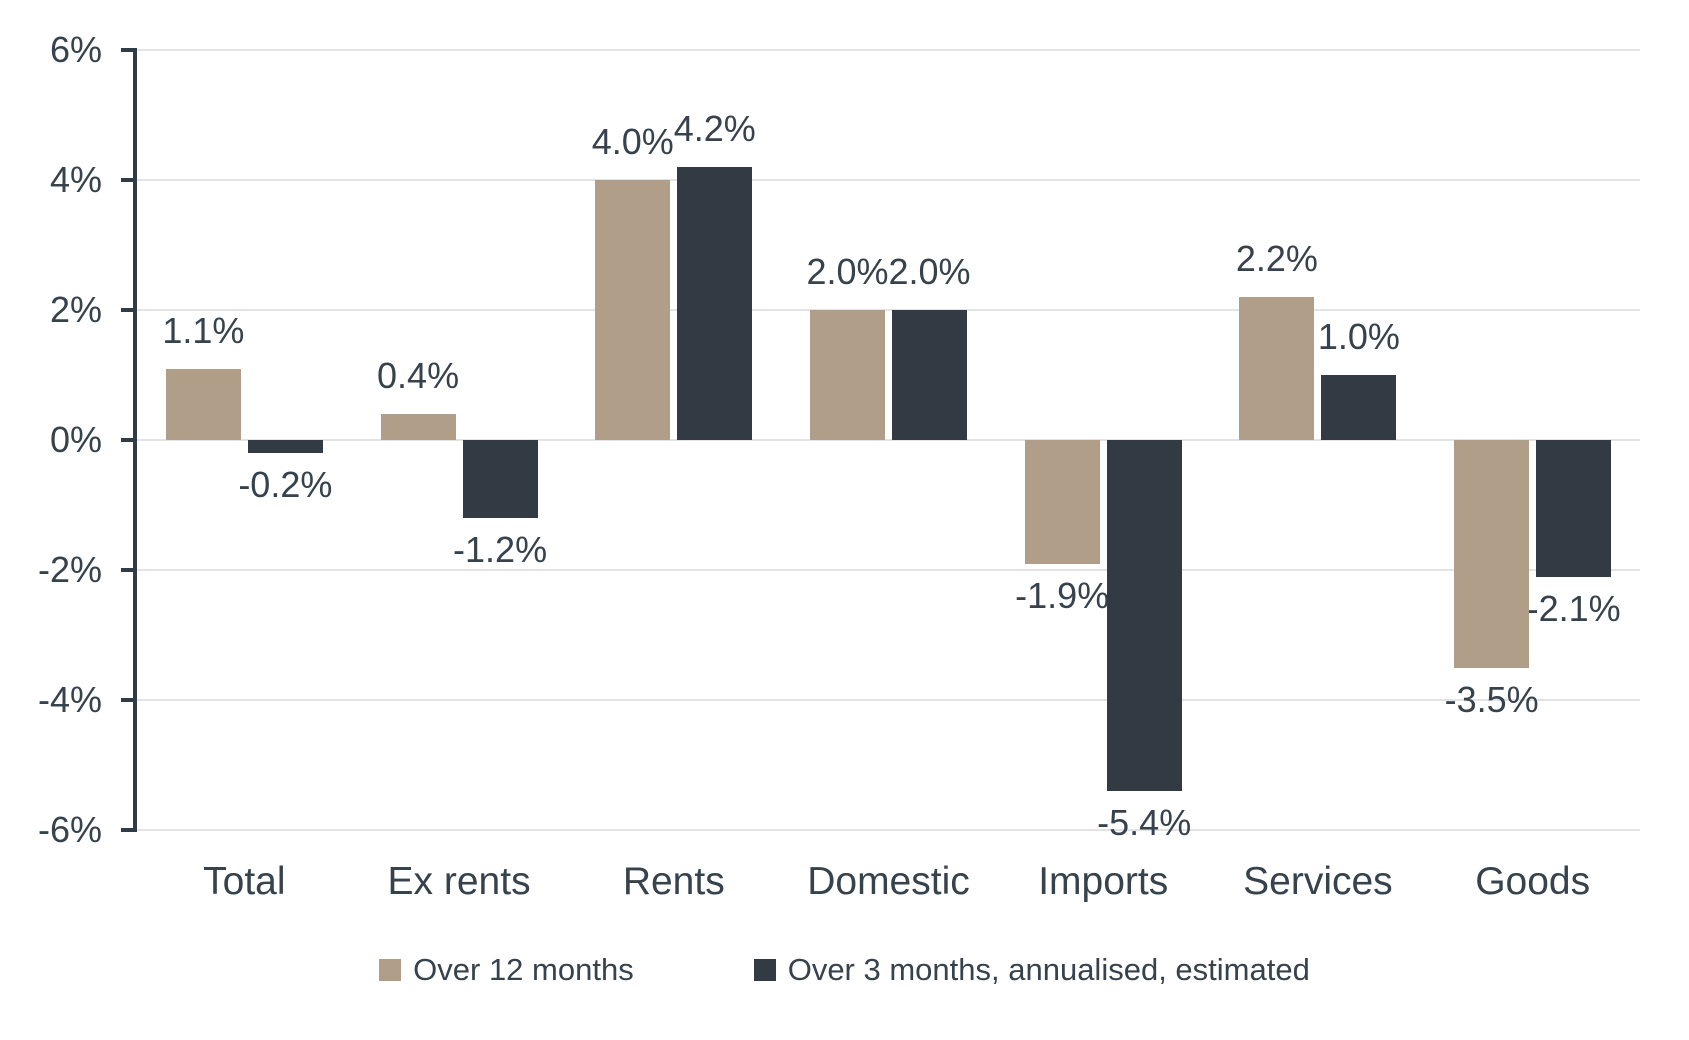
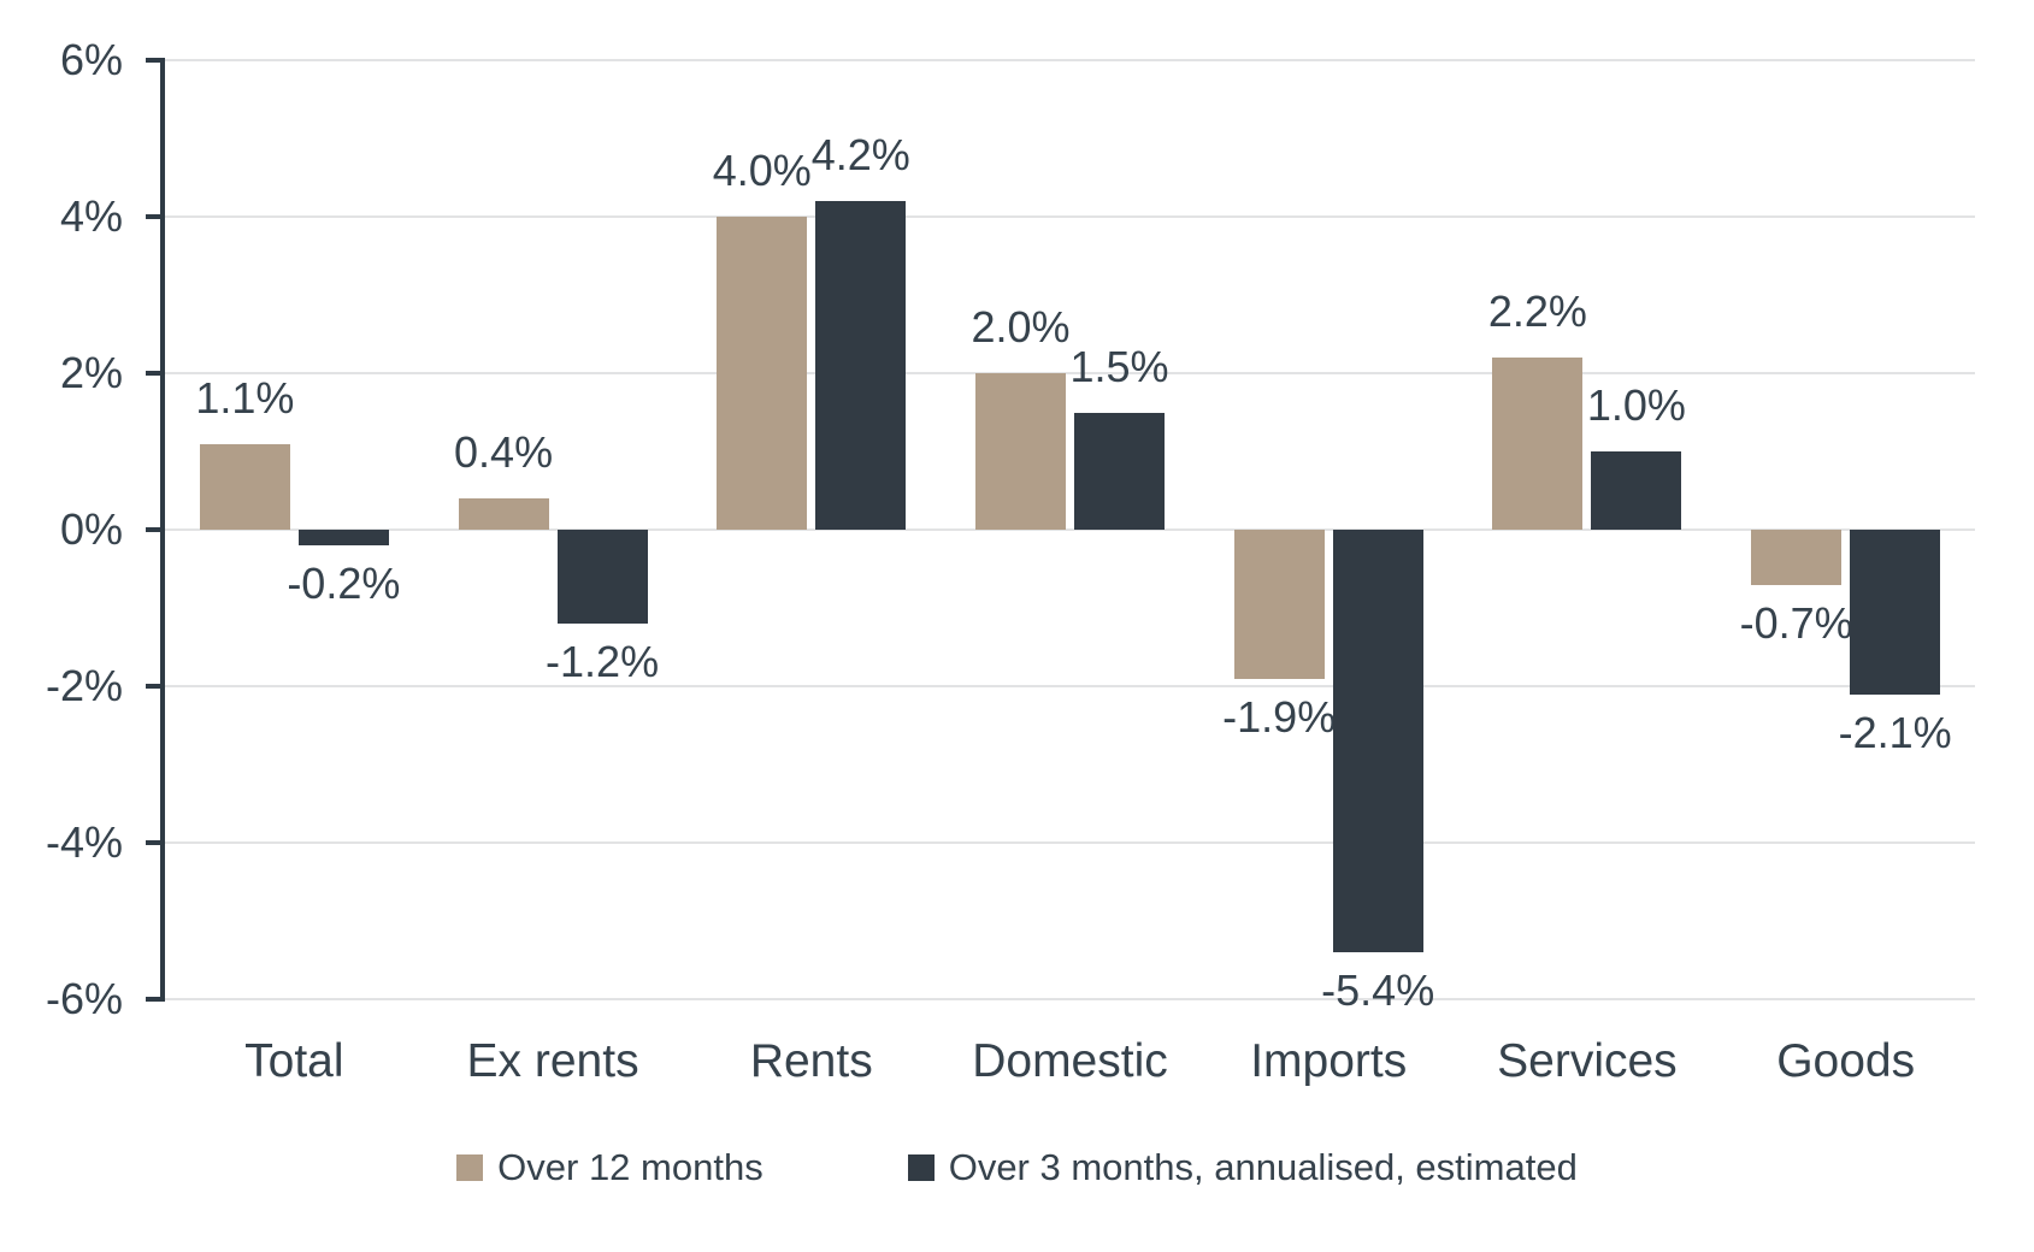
Over 3 months, annualised, estimated/Domestic: 2.0% -> 1.5%
Over 12 months/Goods: -3.5% -> -0.7%
